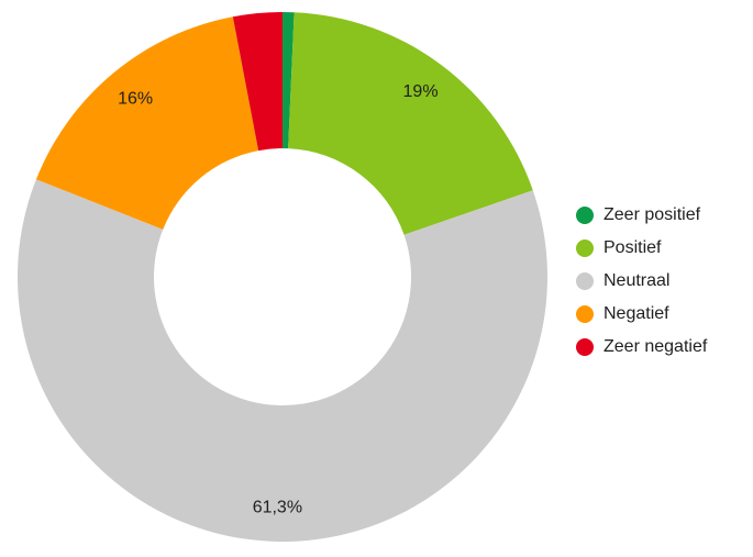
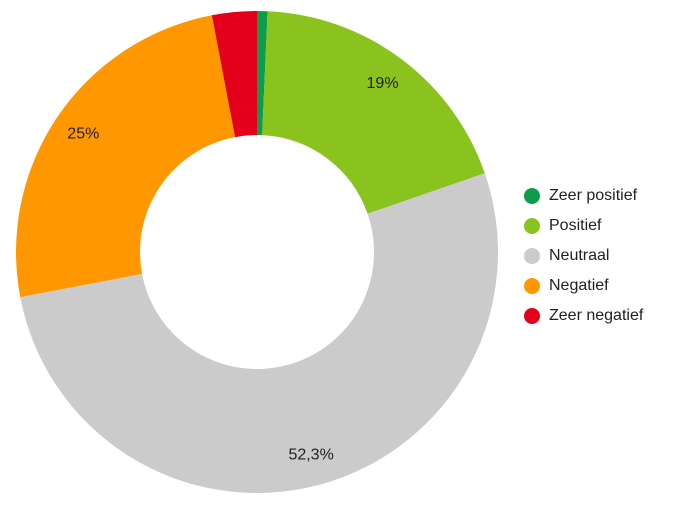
Neutraal: 61,3% -> 52,3%
Negatief: 16% -> 25%
